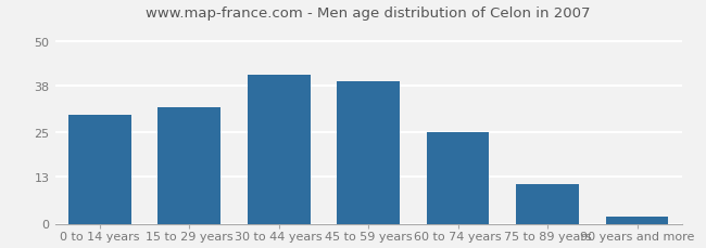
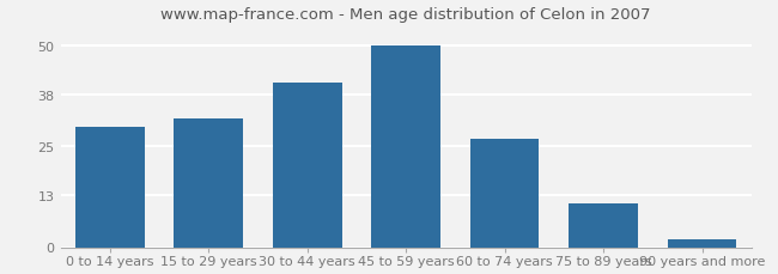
45 to 59 years: 39 -> 50
60 to 74 years: 25 -> 27
